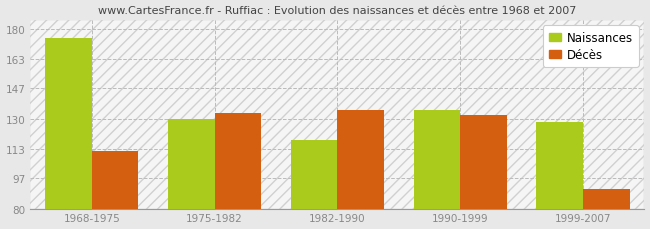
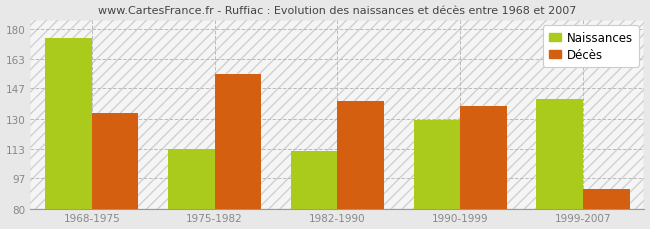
Décès/1968-1975: 112 -> 133
Naissances/1975-1982: 130 -> 113
Décès/1975-1982: 133 -> 155
Naissances/1982-1990: 118 -> 112
Décès/1982-1990: 135 -> 140
Naissances/1990-1999: 135 -> 129
Décès/1990-1999: 132 -> 137
Naissances/1999-2007: 128 -> 141
